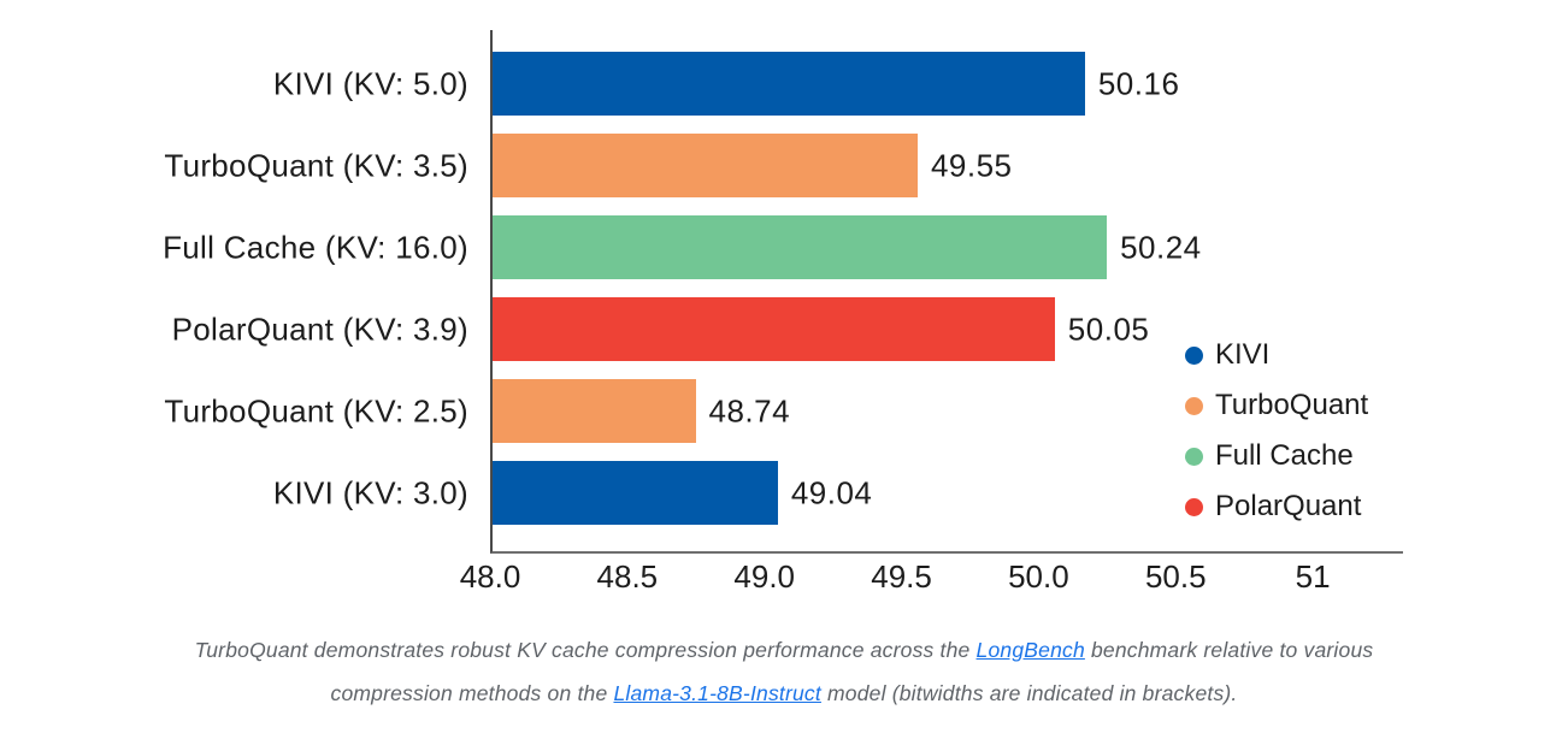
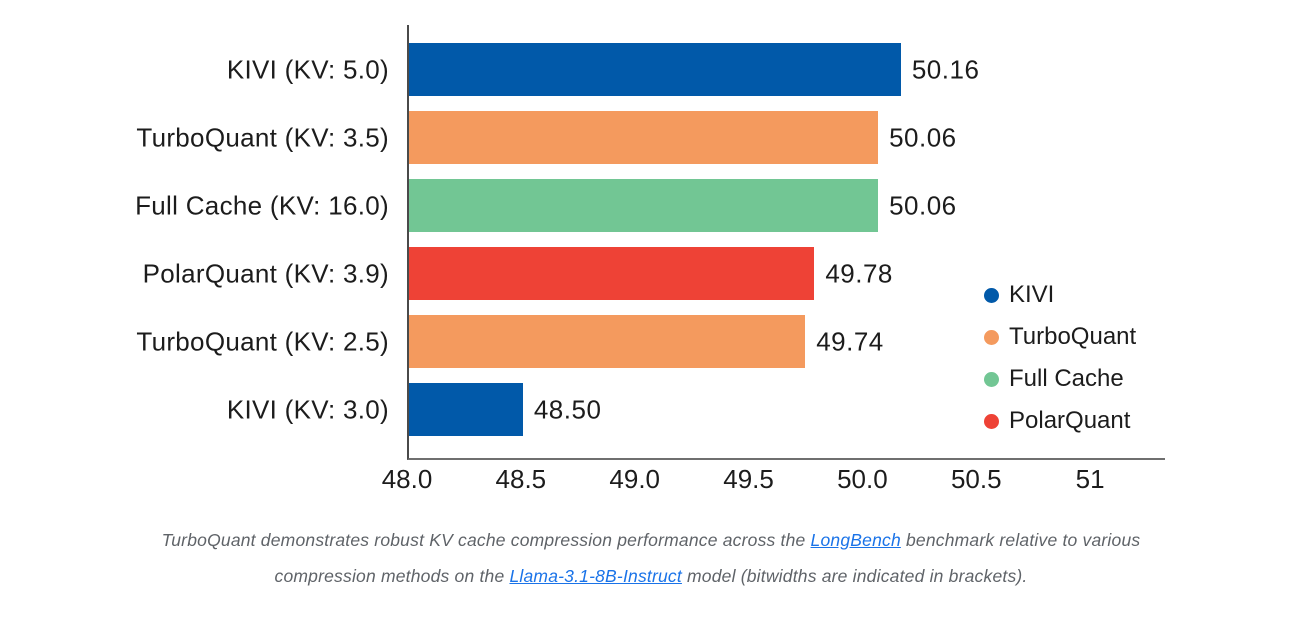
TurboQuant (KV: 3.5): 49.55 -> 50.06
Full Cache (KV: 16.0): 50.24 -> 50.06
PolarQuant (KV: 3.9): 50.05 -> 49.78
TurboQuant (KV: 2.5): 48.74 -> 49.74
KIVI (KV: 3.0): 49.04 -> 48.50
